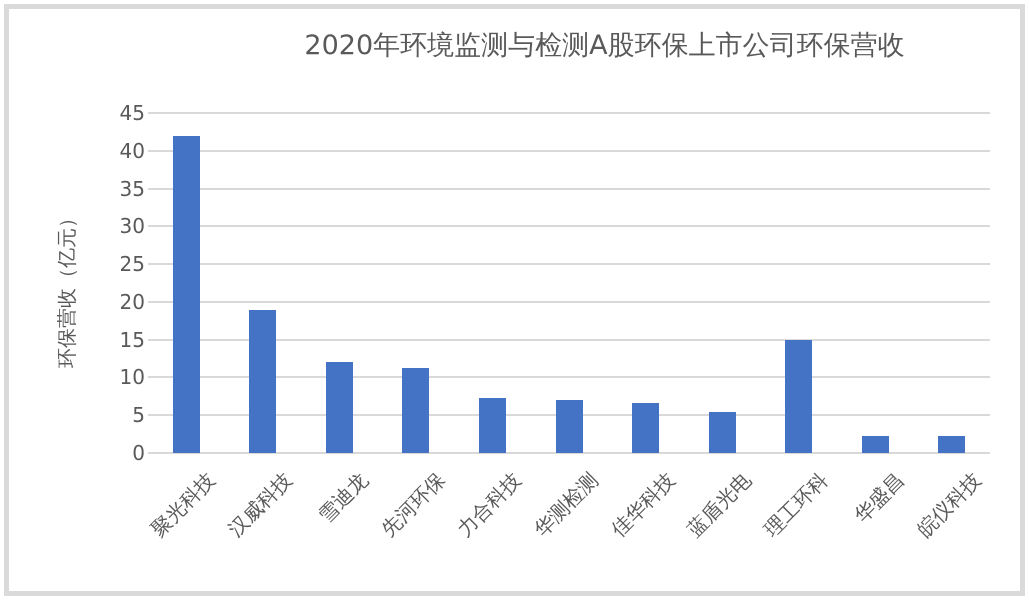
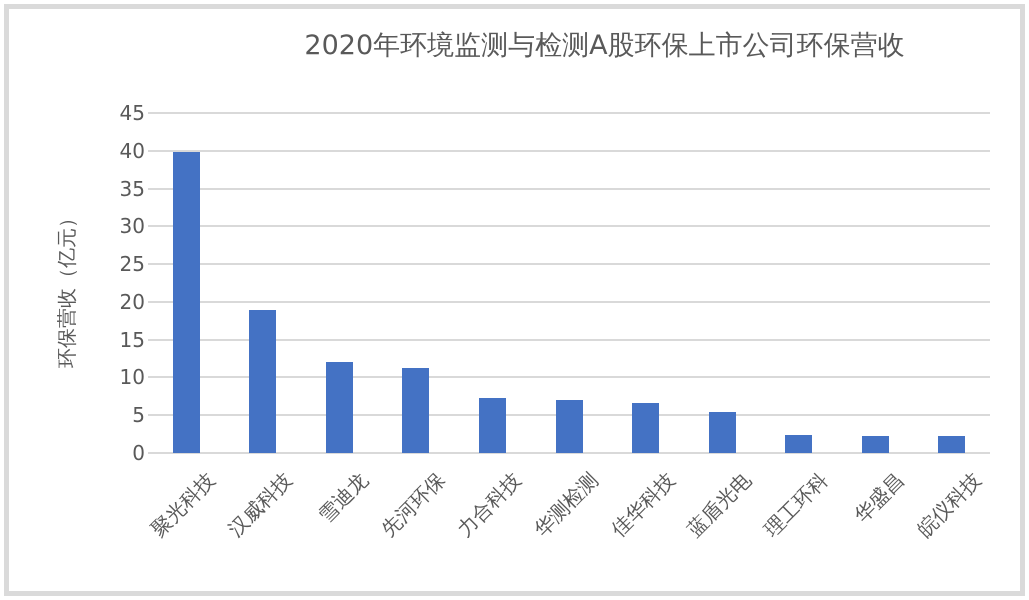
聚光科技: 42 -> 40
理工环科: 15 -> 2
